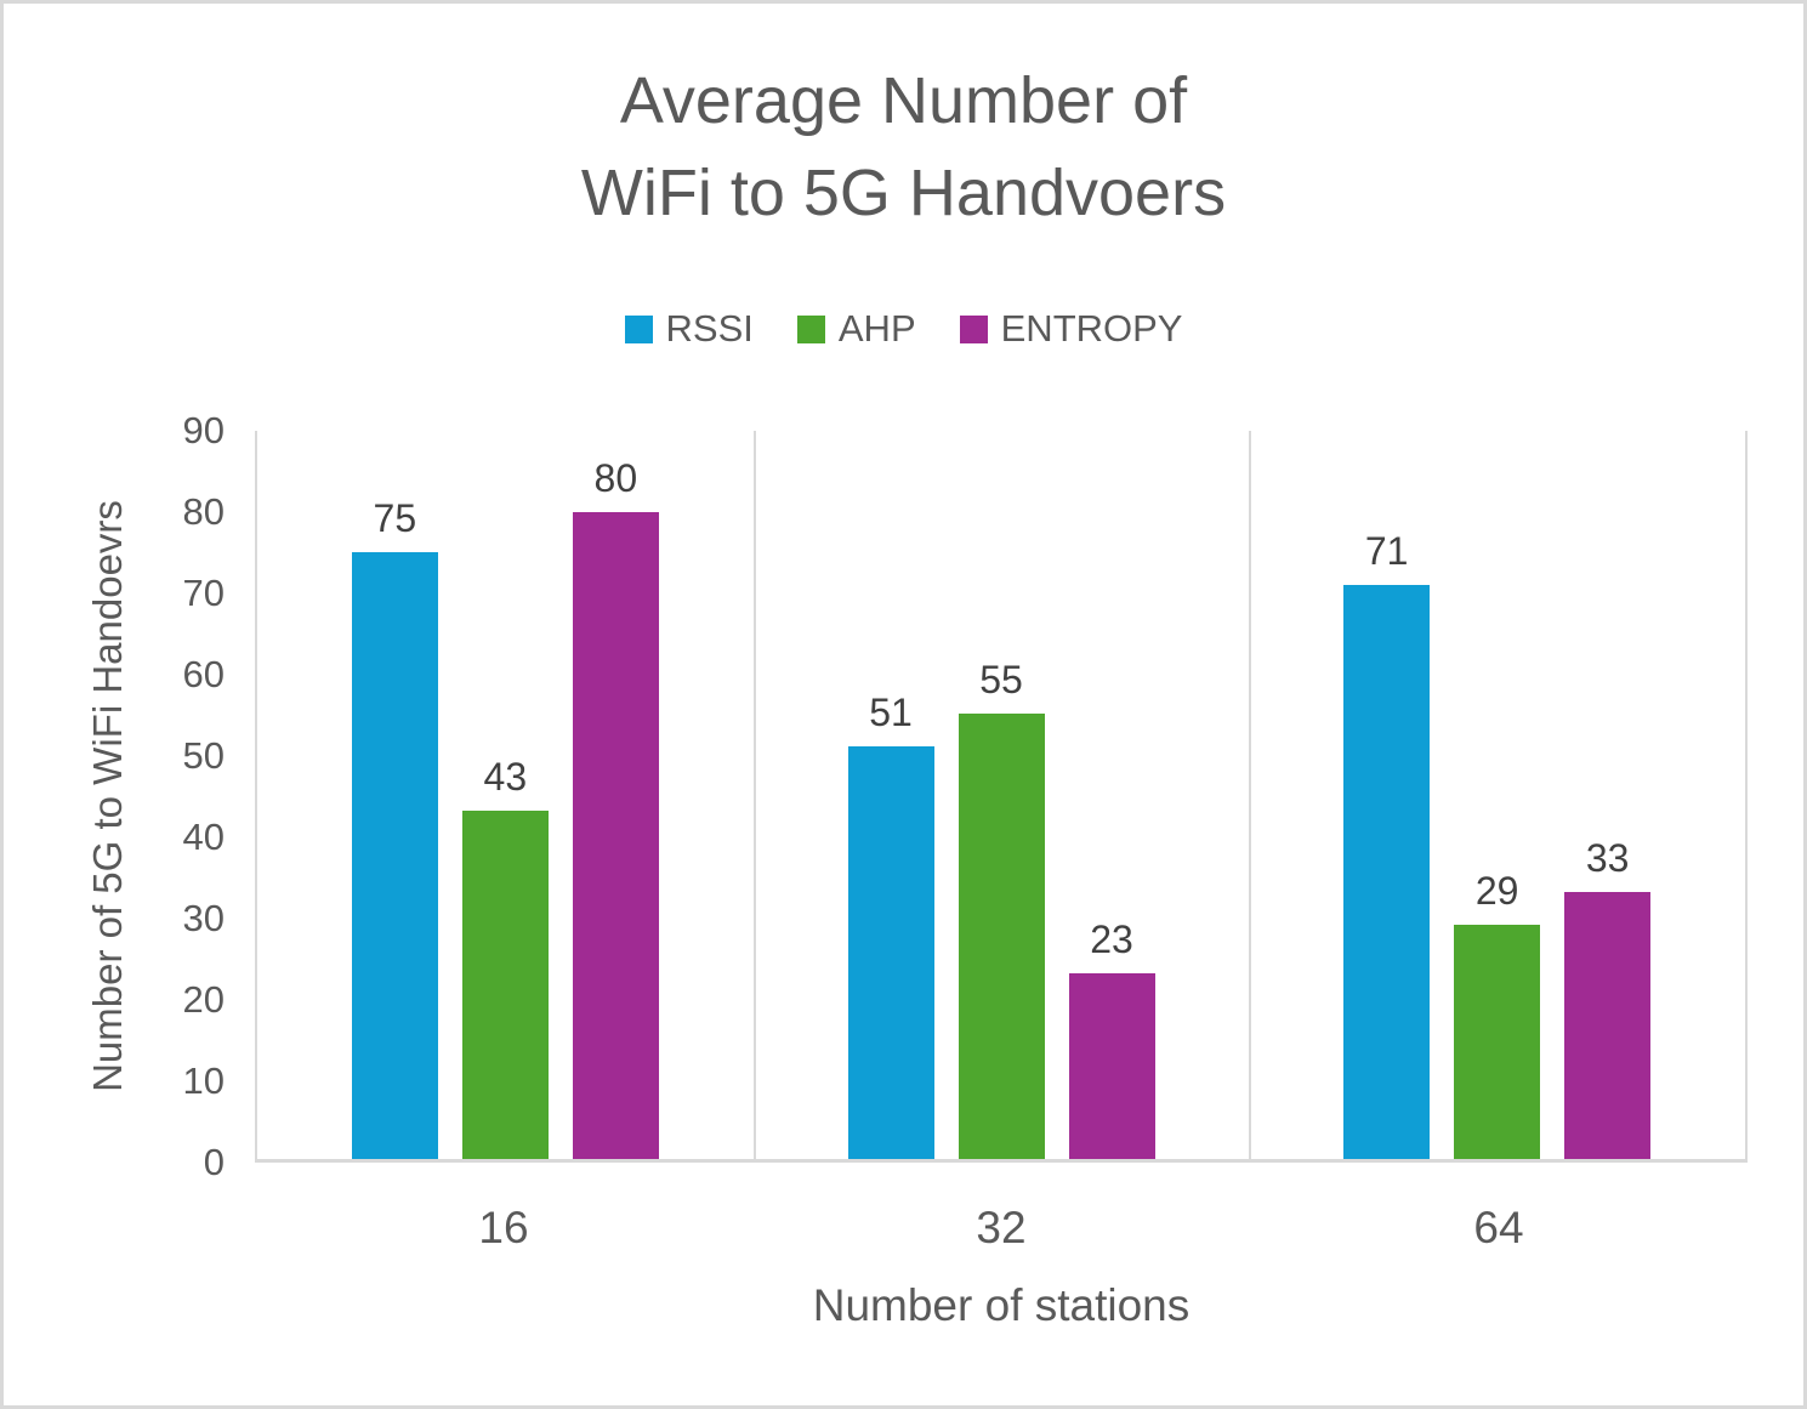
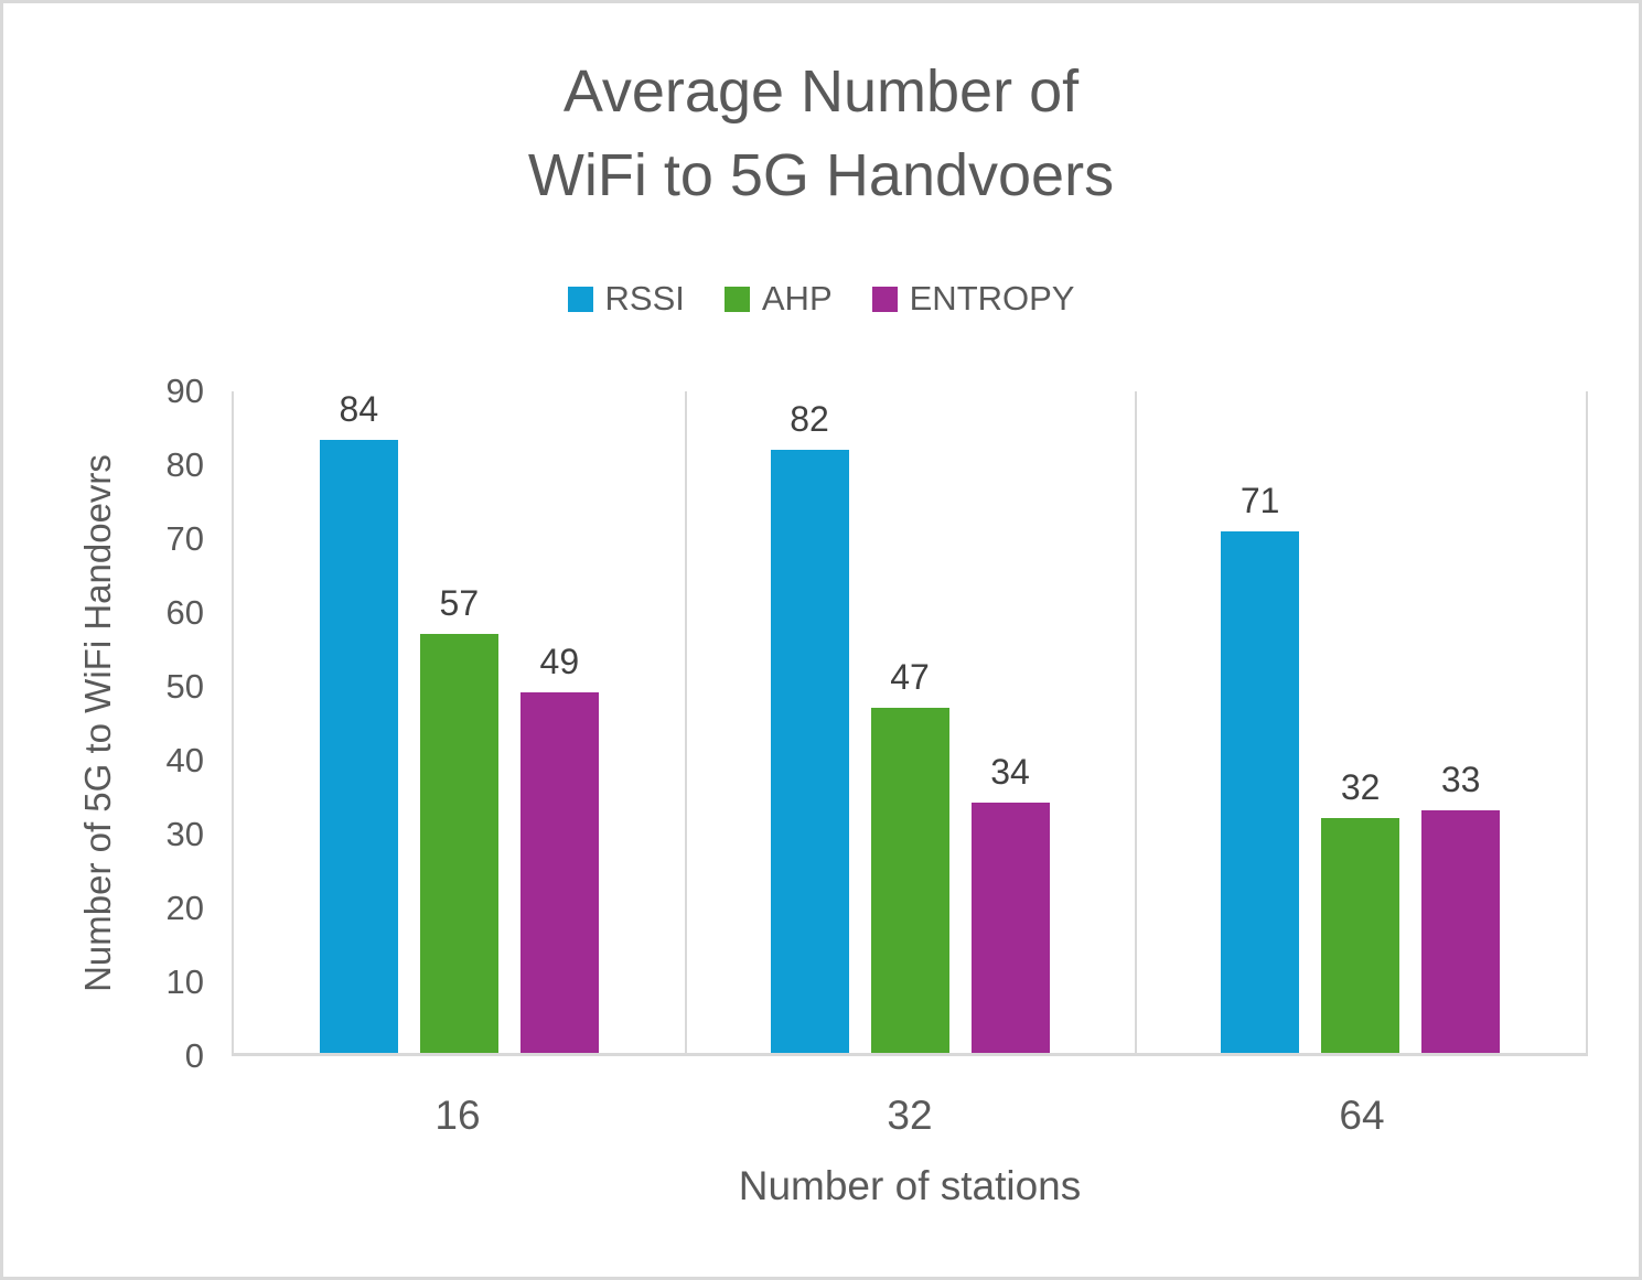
RSSI/16: 75 -> 84
AHP/16: 43 -> 57
ENTROPY/16: 80 -> 49
RSSI/32: 51 -> 82
AHP/32: 55 -> 47
ENTROPY/32: 23 -> 34
AHP/64: 29 -> 32
